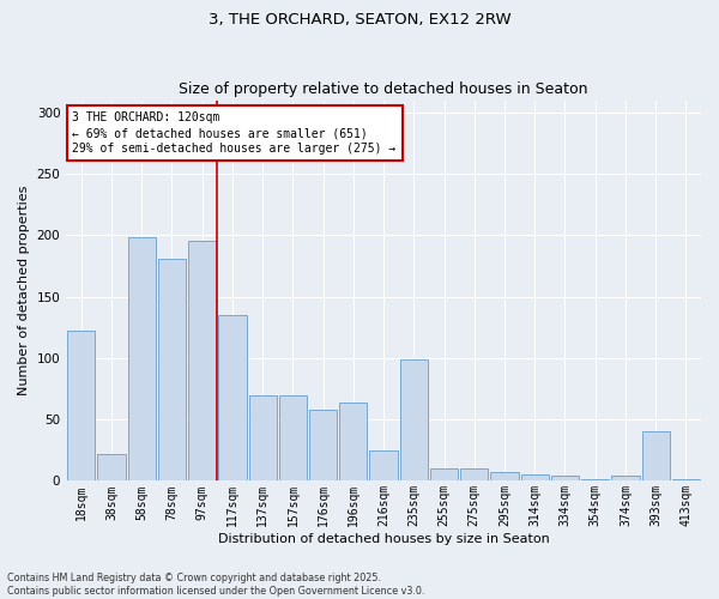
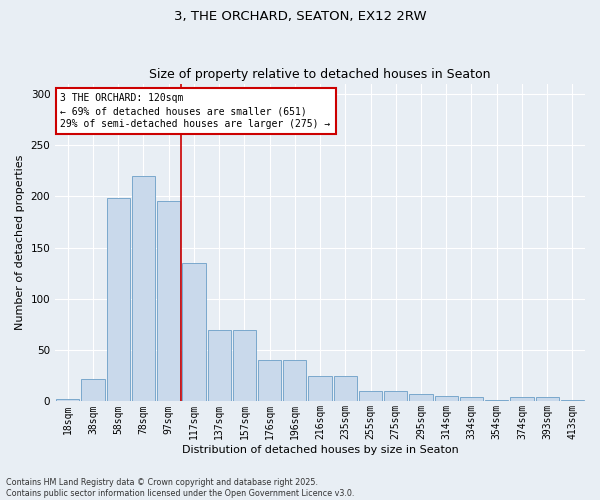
18sqm: 122 -> 2
78sqm: 181 -> 220
176sqm: 58 -> 40
196sqm: 64 -> 40
235sqm: 99 -> 25
393sqm: 40 -> 4
